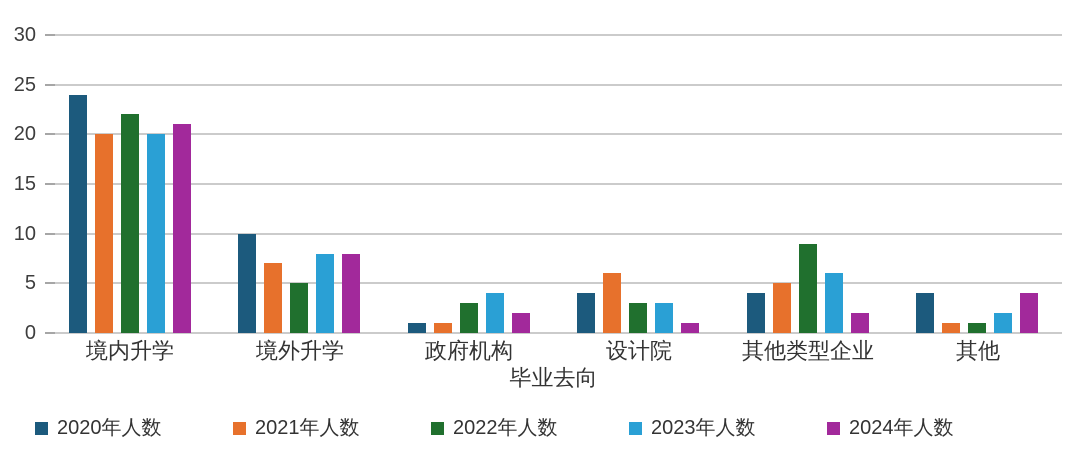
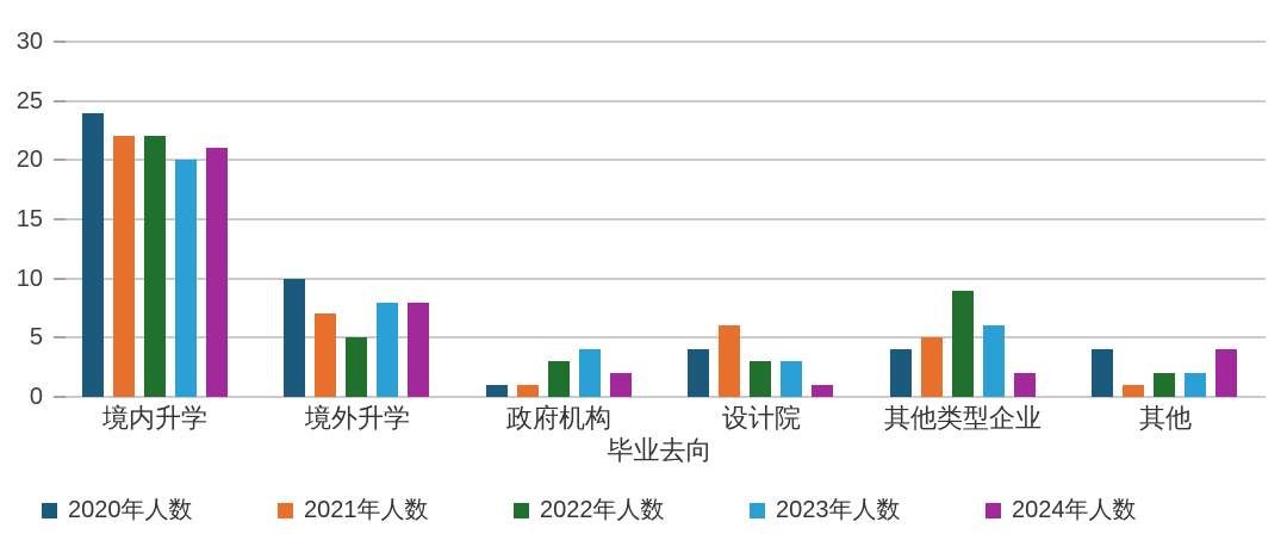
2021年人数/境内升学: 20 -> 22
2022年人数/其他: 1 -> 2
